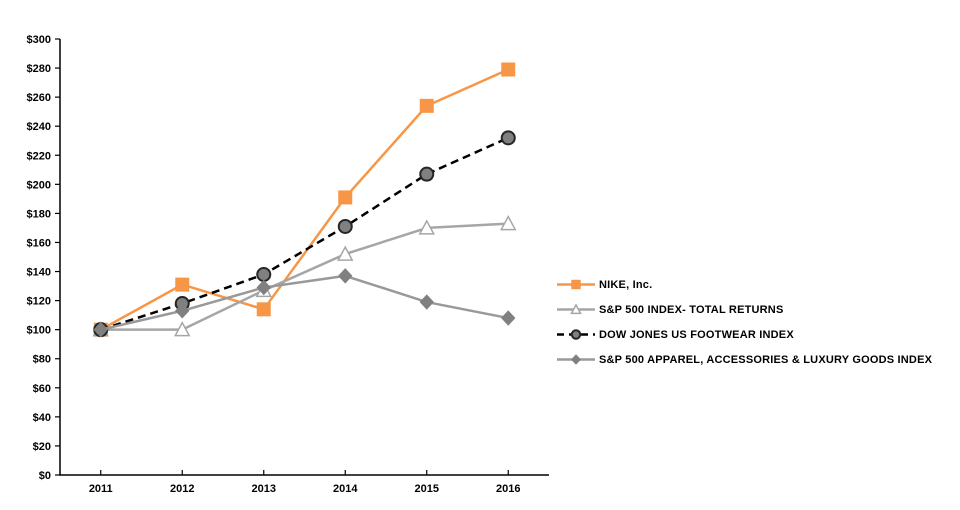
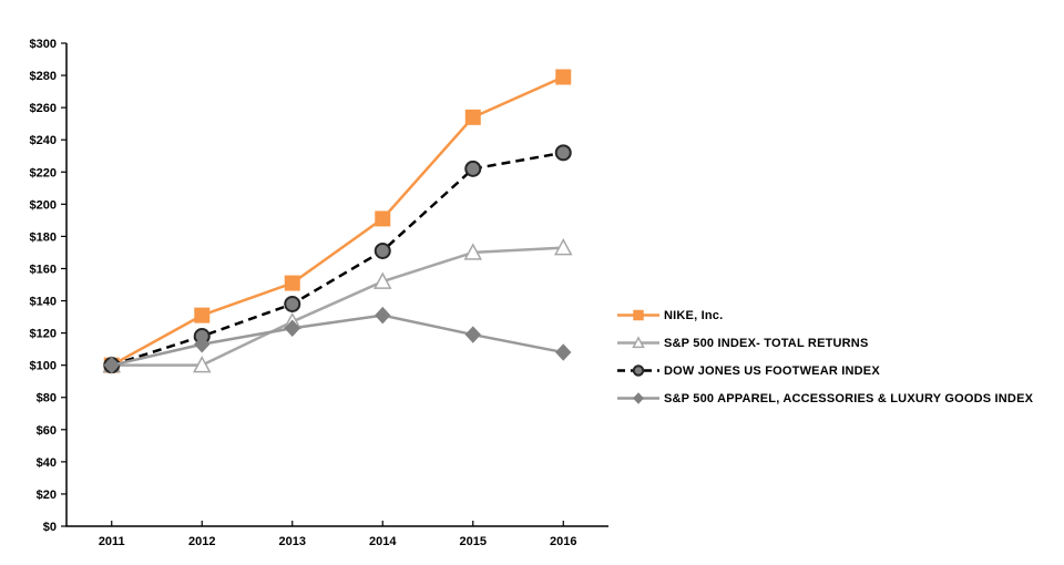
NIKE, Inc./2013: $114 -> $151
S&P 500 APPAREL, ACCESSORIES & LUXURY GOODS INDEX/2013: $129 -> $123
S&P 500 APPAREL, ACCESSORIES & LUXURY GOODS INDEX/2014: $137 -> $131
DOW JONES US FOOTWEAR INDEX/2015: $207 -> $222
